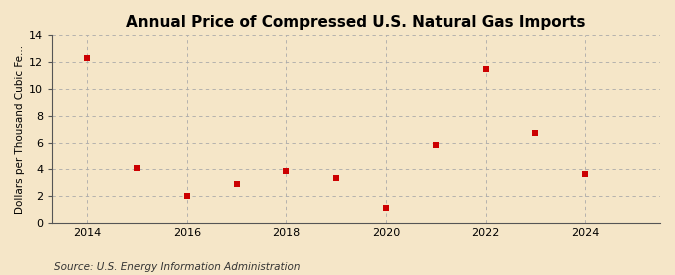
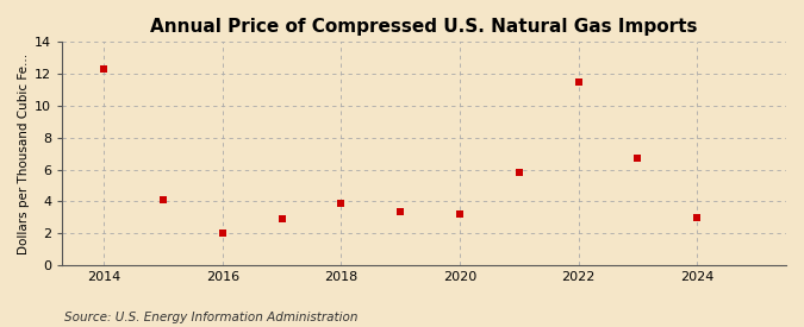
2020: 1.1 -> 3.2
2024: 3.7 -> 3.0
